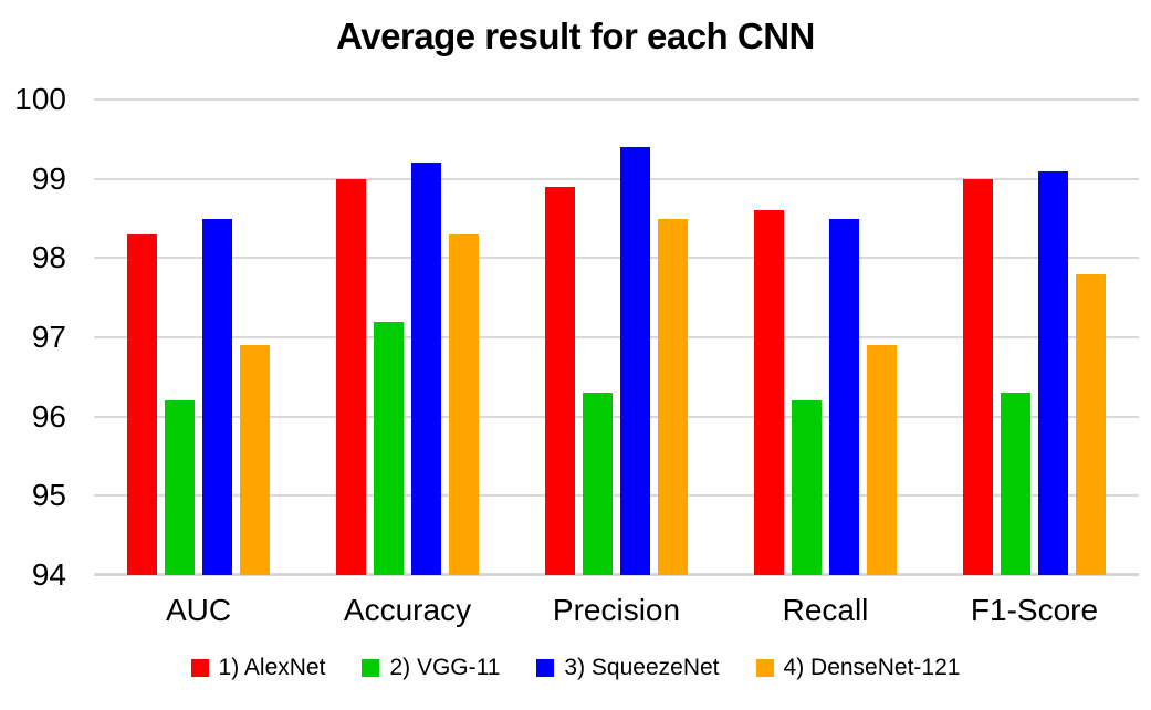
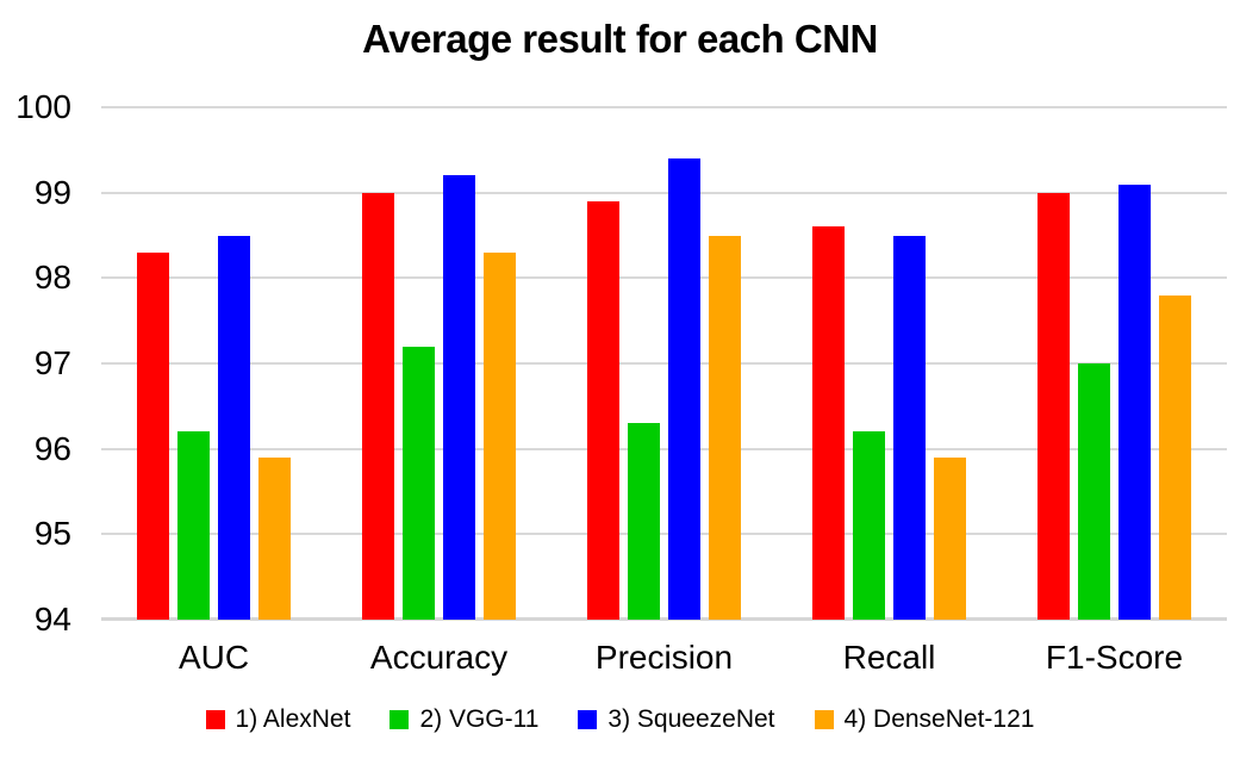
4) DenseNet-121/AUC: 96.9 -> 95.9
4) DenseNet-121/Recall: 96.9 -> 95.9
2) VGG-11/F1-Score: 96.3 -> 97.0
